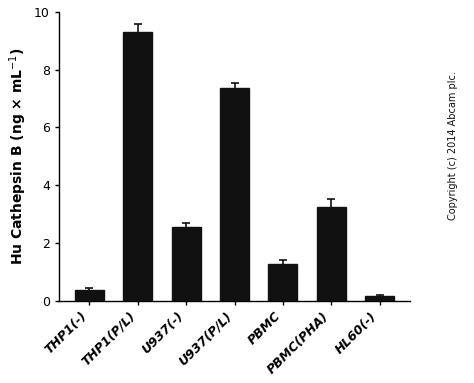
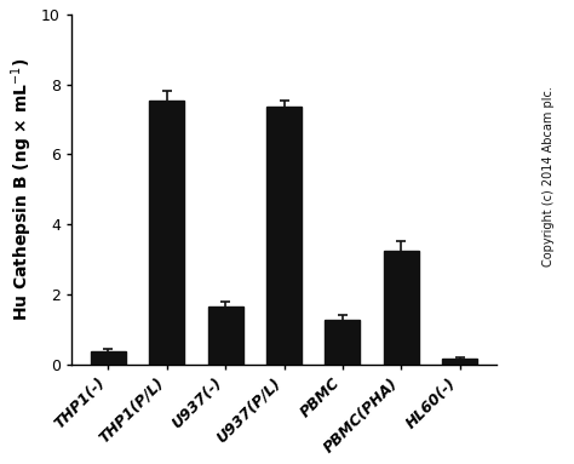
THP1(P/L): 9.30 -> 7.55
U937(-): 2.55 -> 1.65
